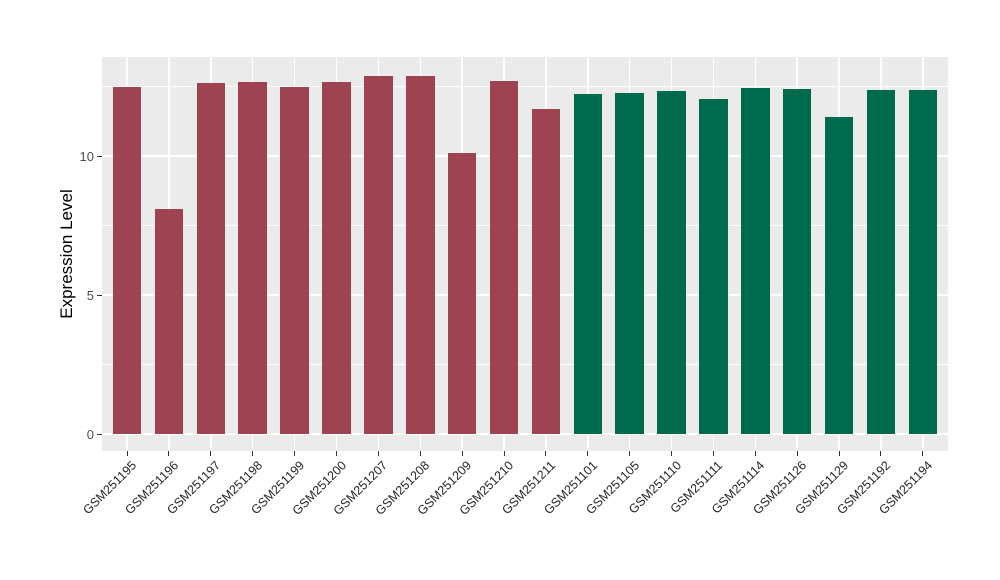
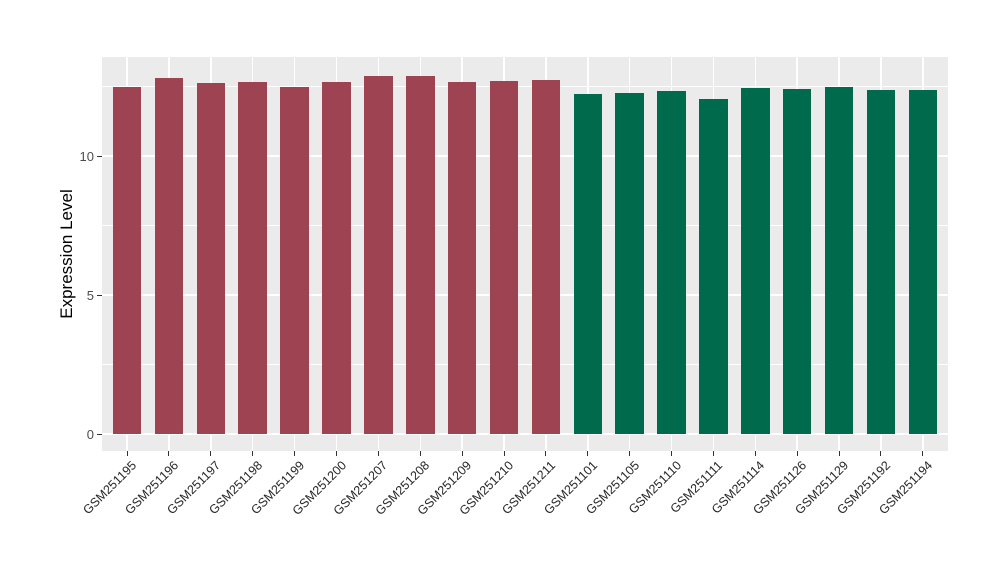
GSM251196: 8.1 -> 12.8
GSM251209: 10.1 -> 12.7
GSM251211: 11.7 -> 12.7
GSM251129: 11.4 -> 12.5
